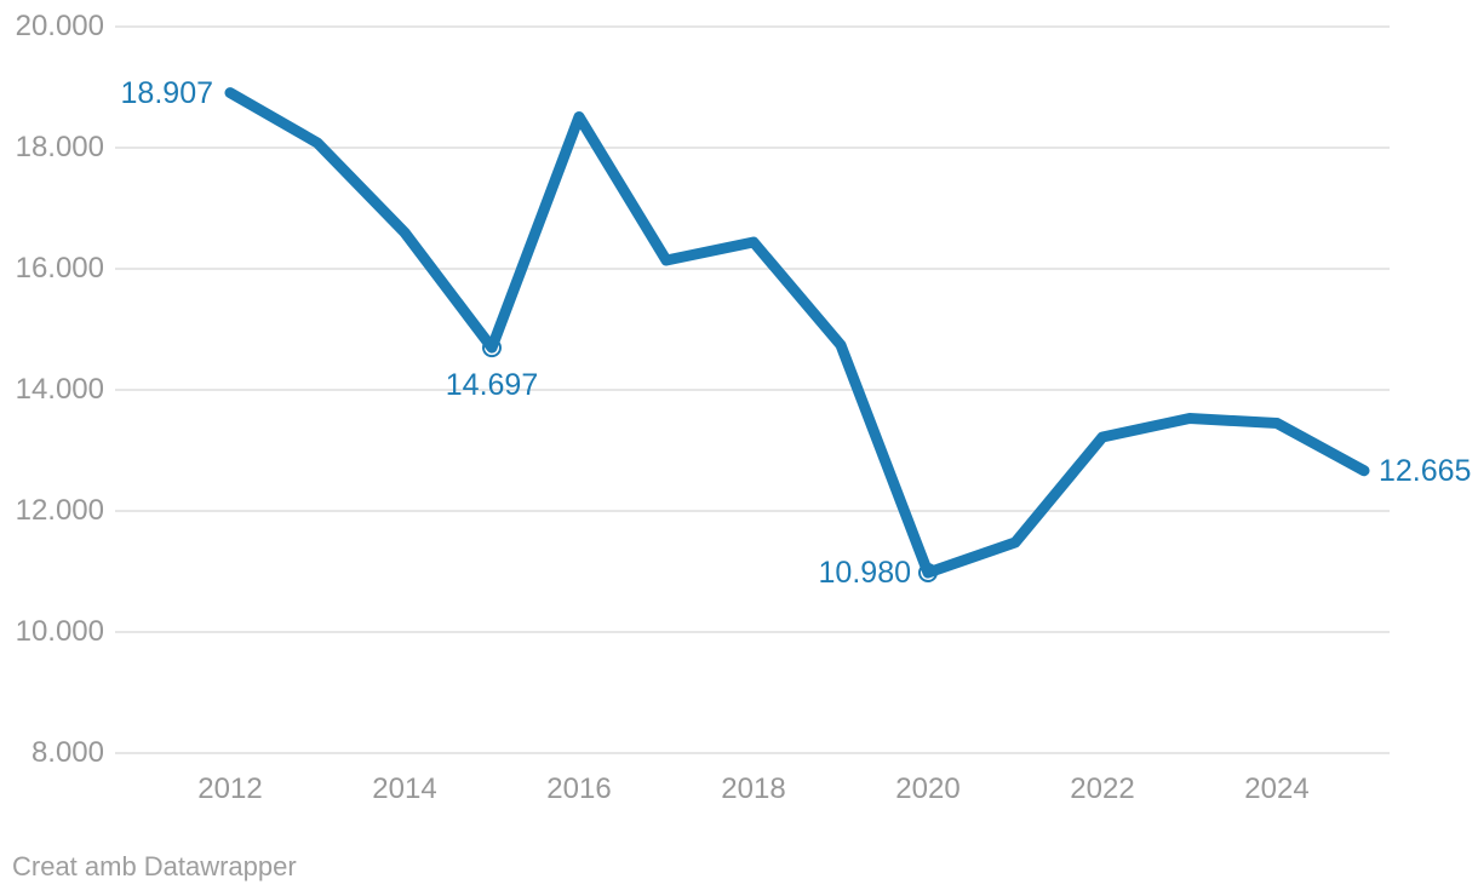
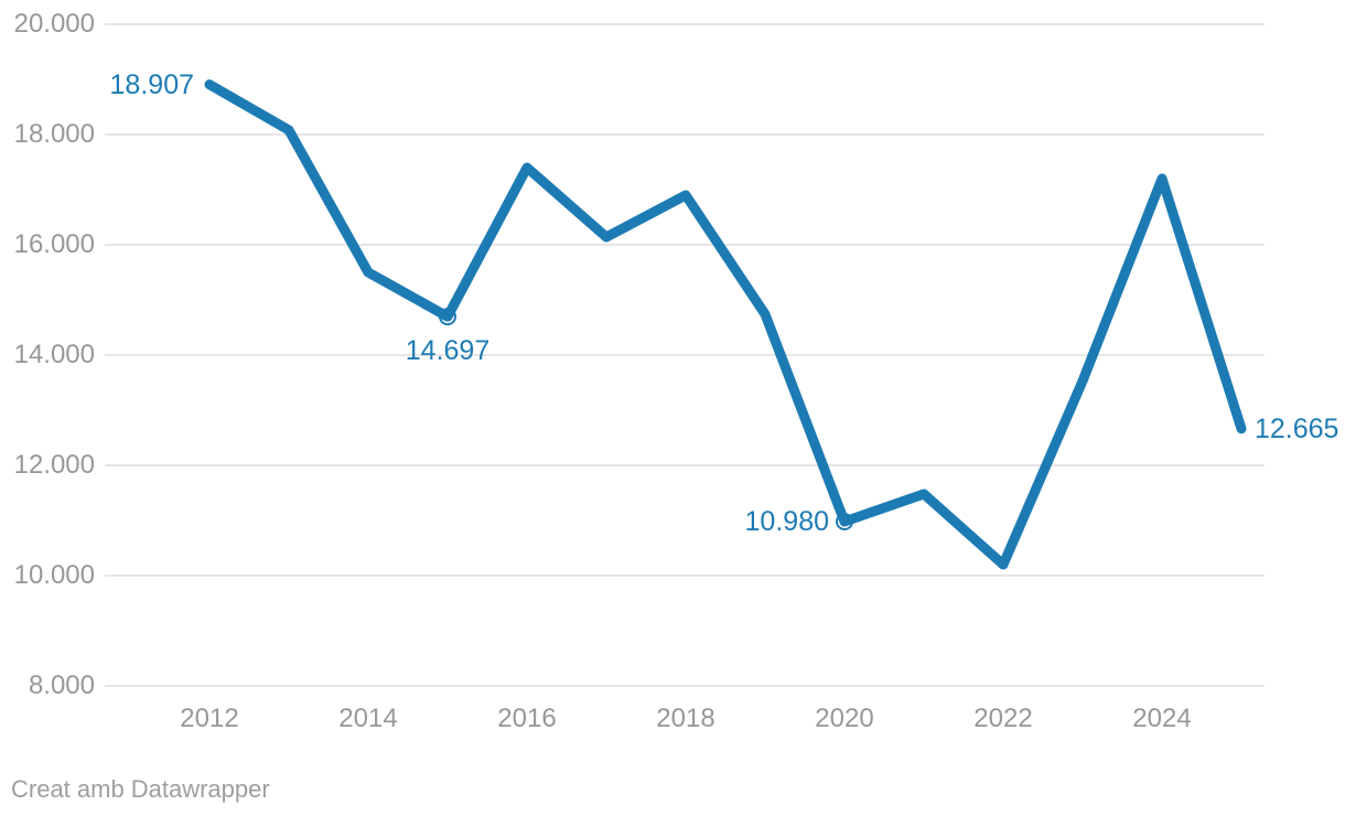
2014: 16600 -> 15500
2016: 18500 -> 17400
2018: 16400 -> 16900
2022: 13200 -> 10200
2024: 13400 -> 17200
